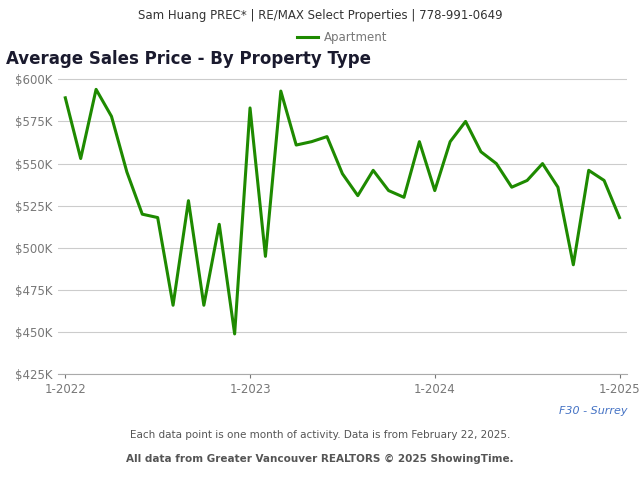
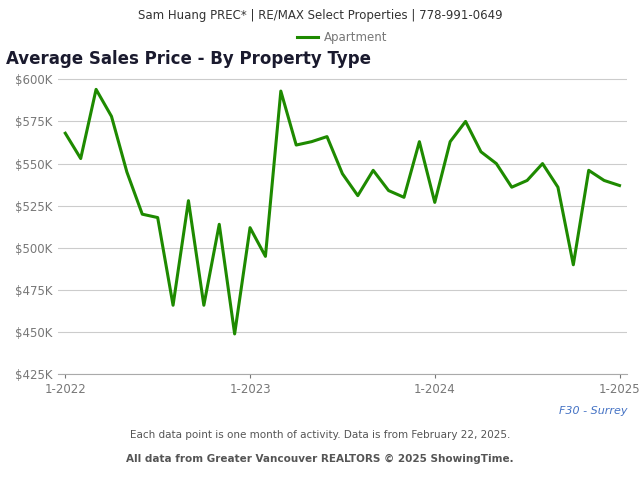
1-2022: $589K -> $568K
1-2023: $583K -> $512K
1-2024: $534K -> $527K
1-2025: $518K -> $537K
